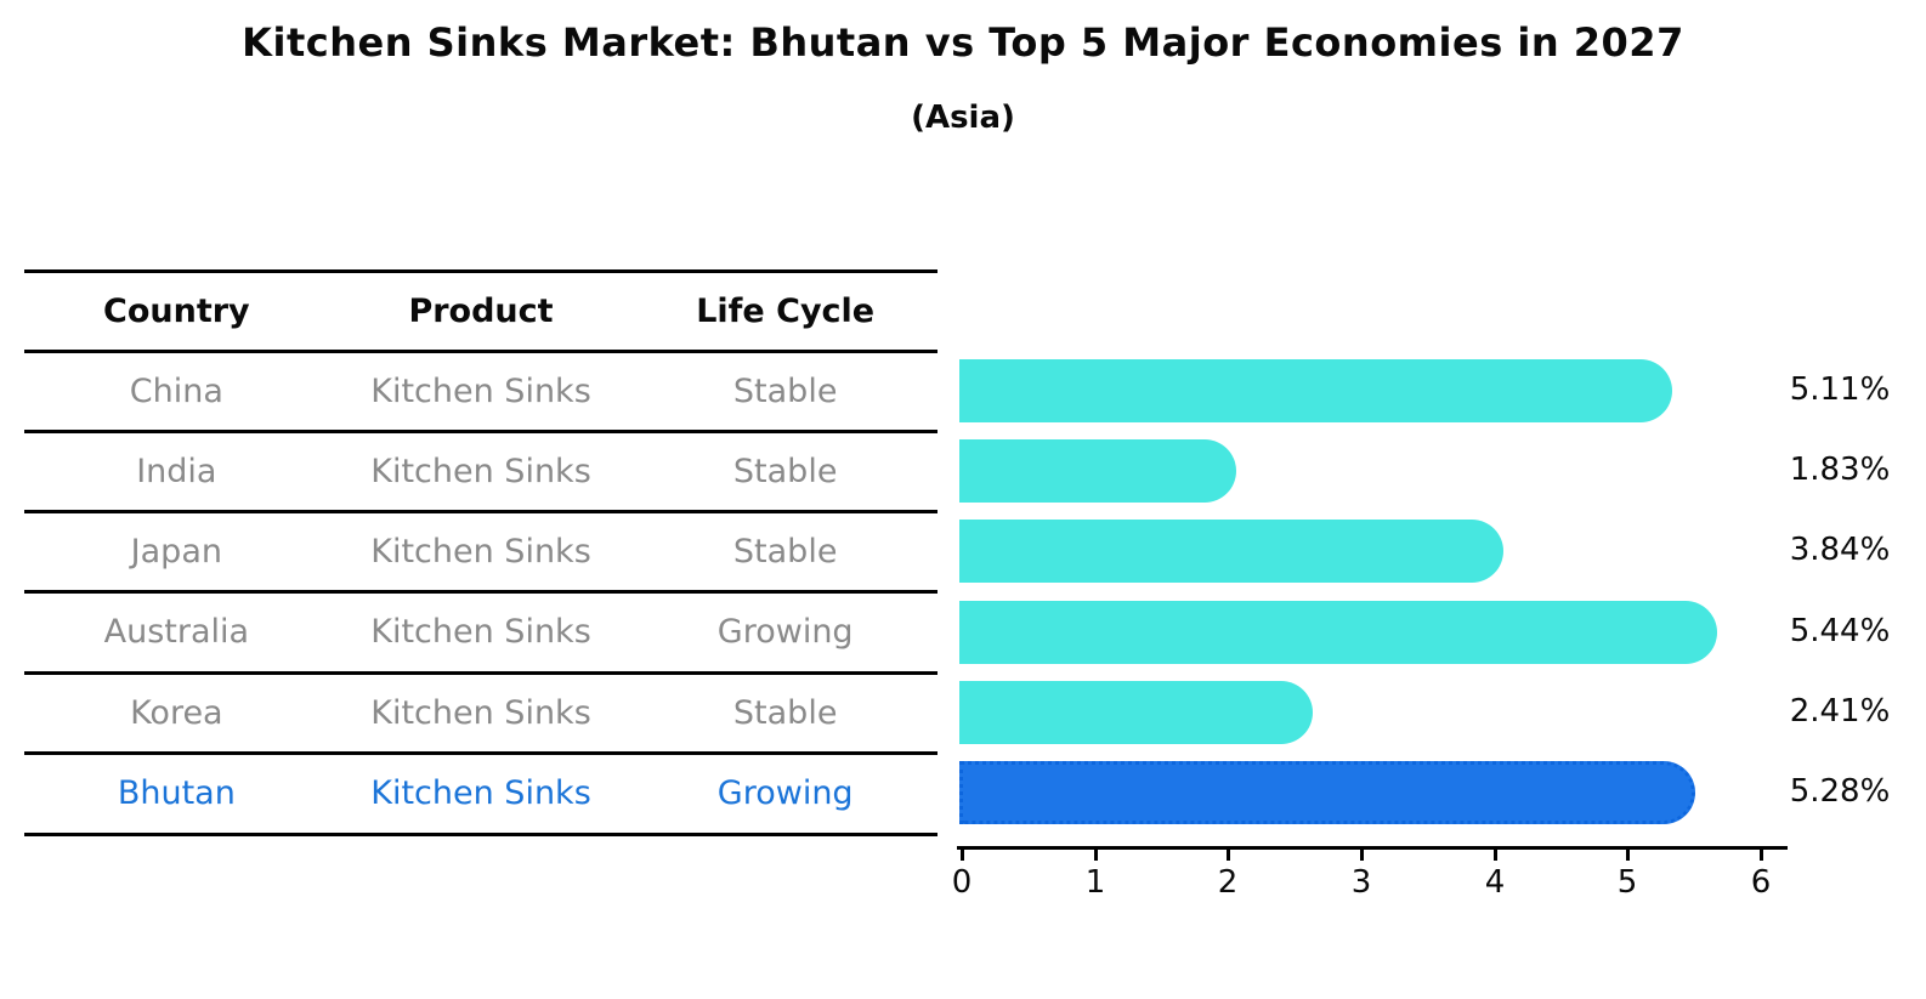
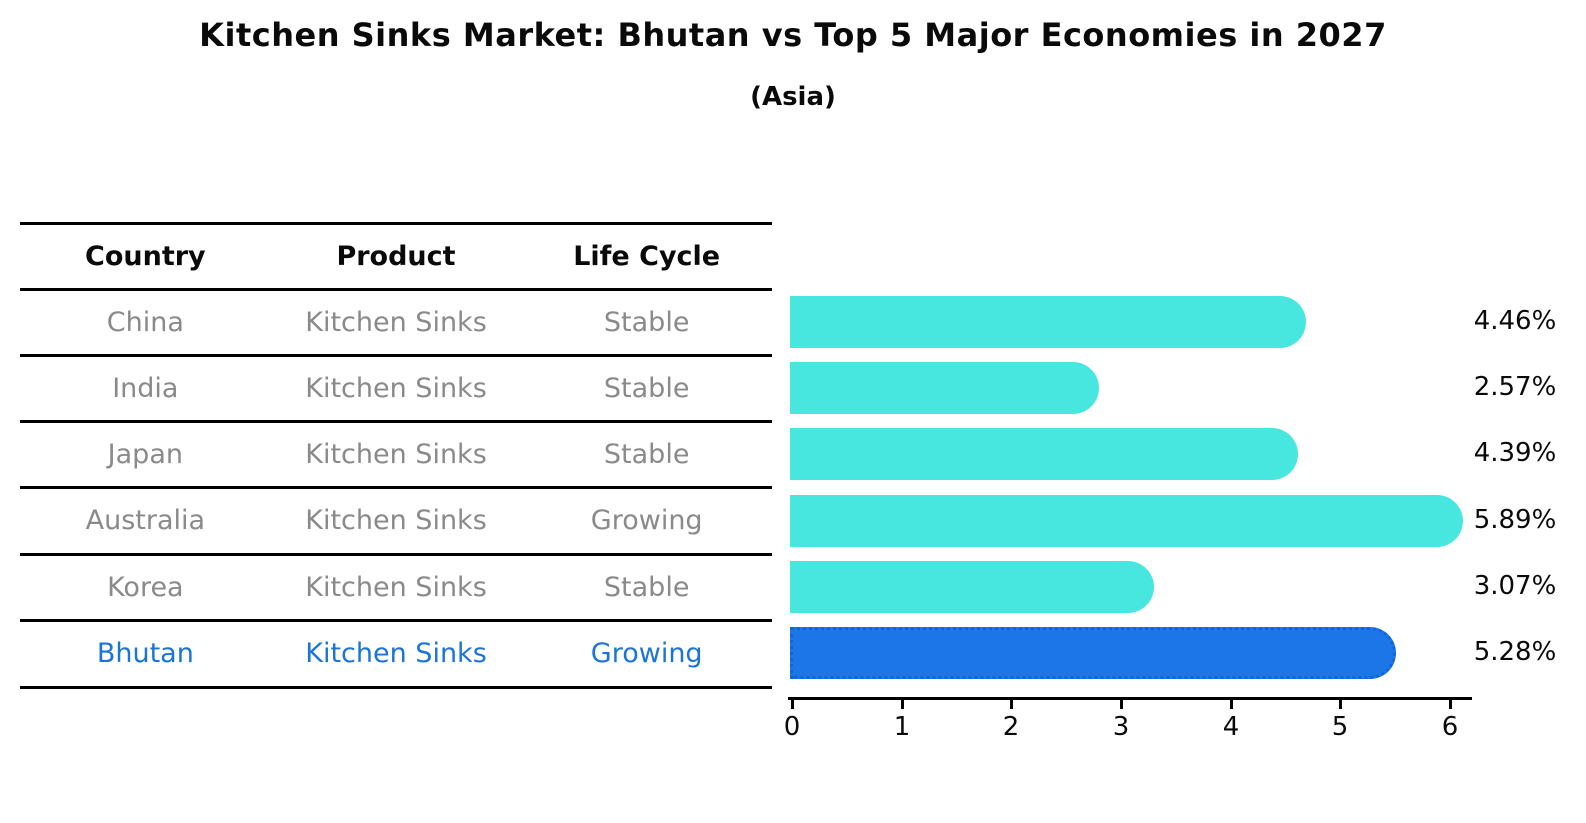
China: 5.11% -> 4.46%
India: 1.83% -> 2.57%
Japan: 3.84% -> 4.39%
Australia: 5.44% -> 5.89%
Korea: 2.41% -> 3.07%
